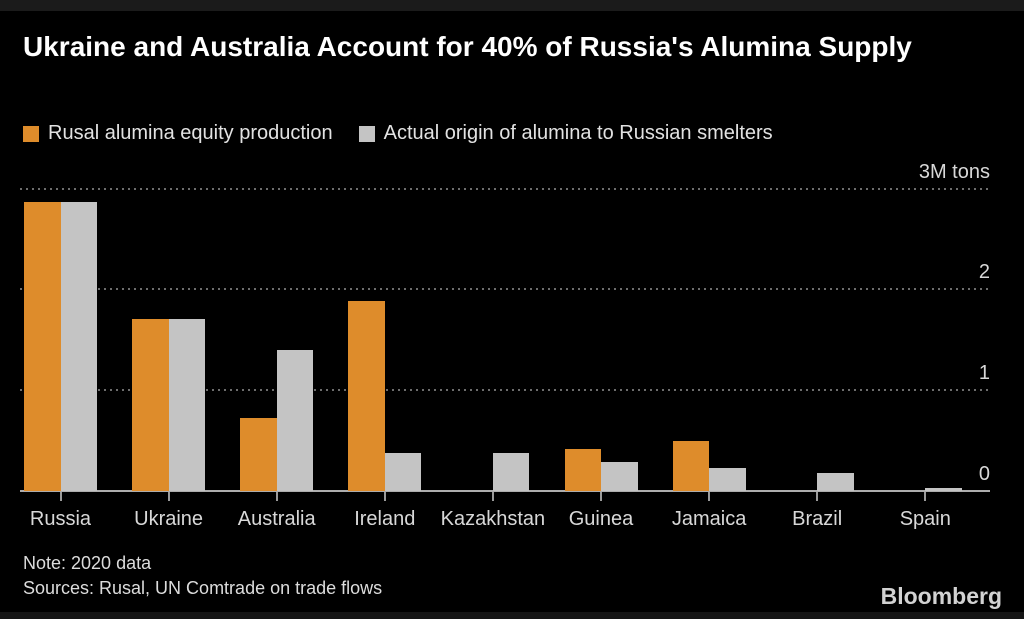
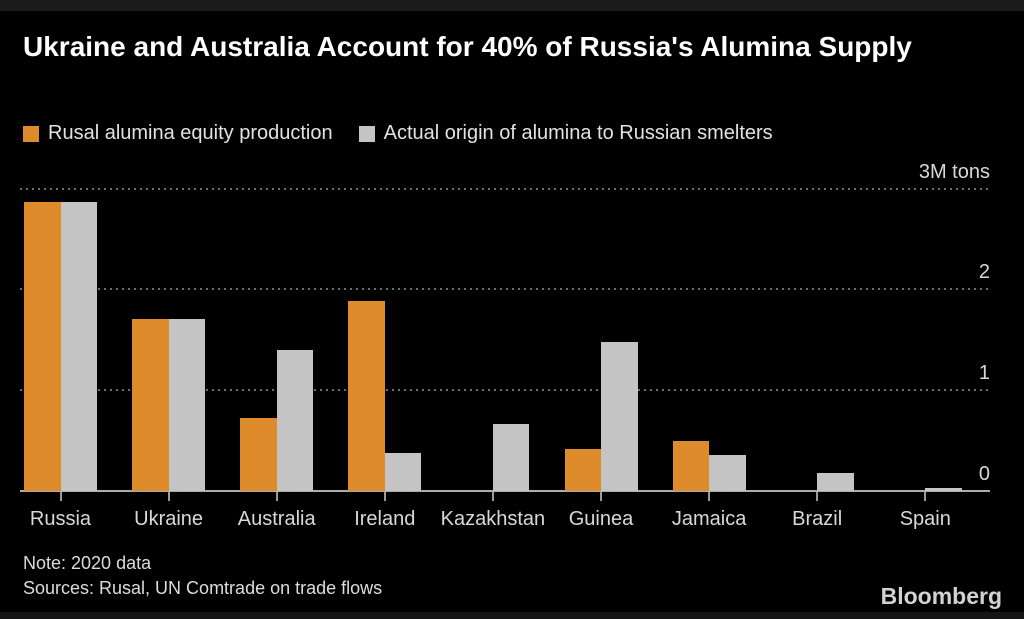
Actual origin of alumina to Russian smelters/Kazakhstan: 0.38 -> 0.66
Actual origin of alumina to Russian smelters/Guinea: 0.29 -> 1.48
Actual origin of alumina to Russian smelters/Jamaica: 0.23 -> 0.36
